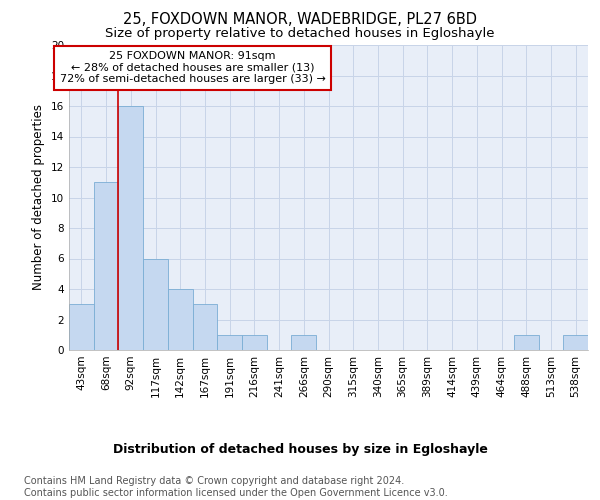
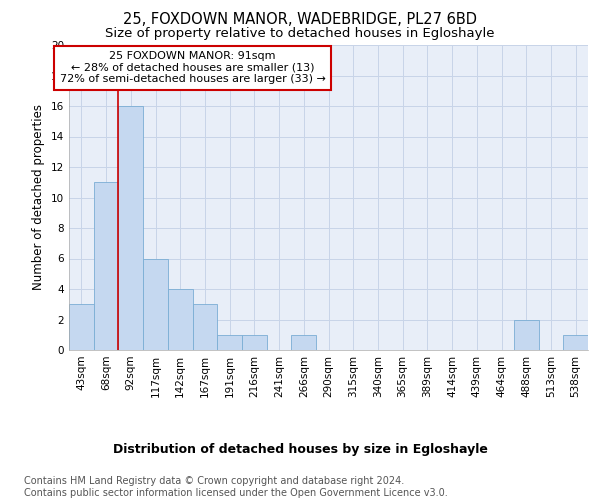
488sqm: 1 -> 2
